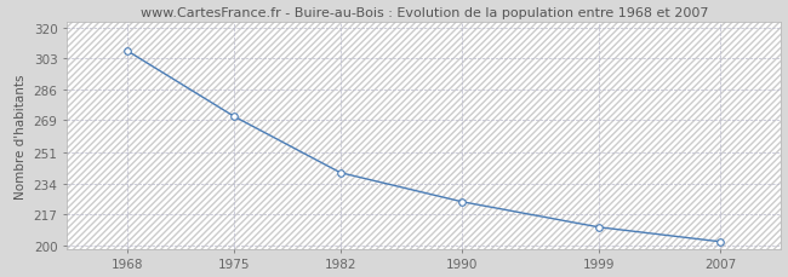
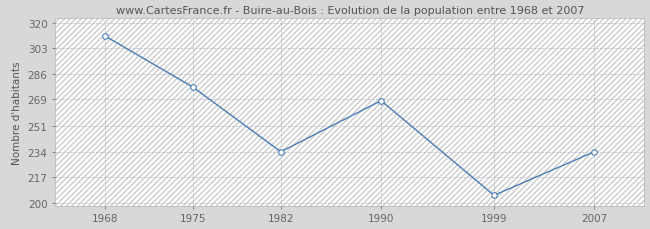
1968: 307 -> 311
1975: 271 -> 277
1982: 240 -> 234
1990: 224 -> 268
1999: 210 -> 205
2007: 202 -> 234
